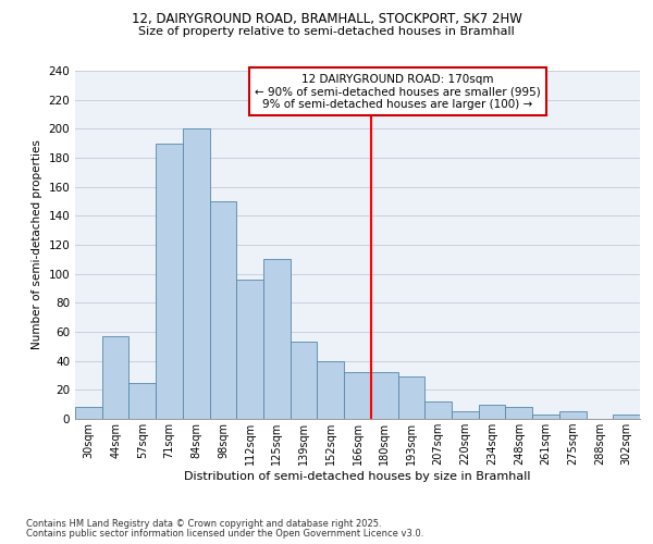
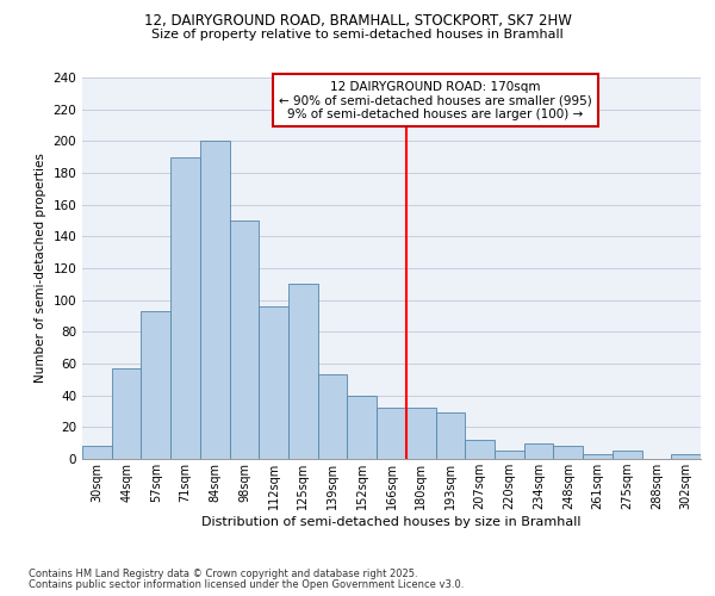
57sqm: 25 -> 93
